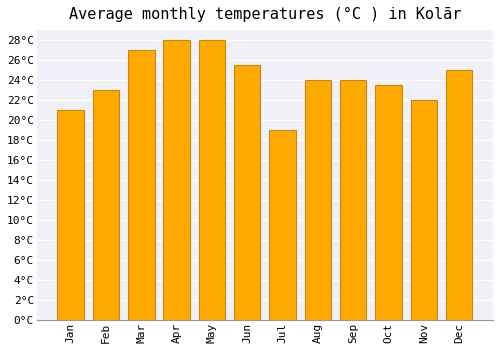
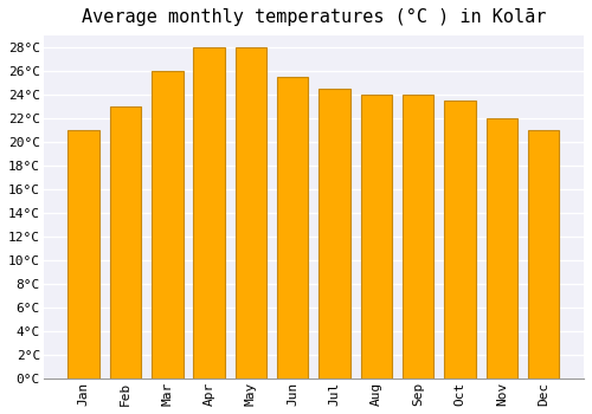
Mar: 27.0°C -> 26.0°C
Jul: 19.0°C -> 24.5°C
Dec: 25.0°C -> 21.0°C
